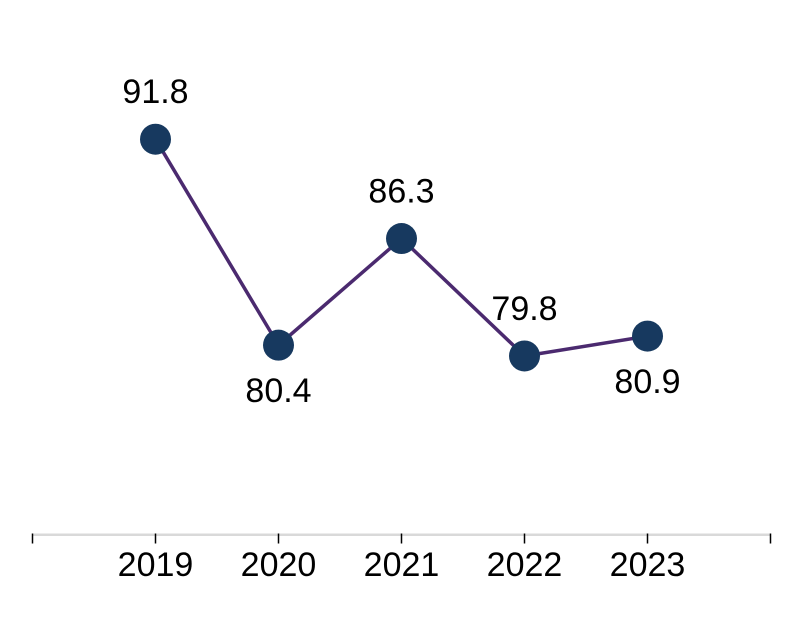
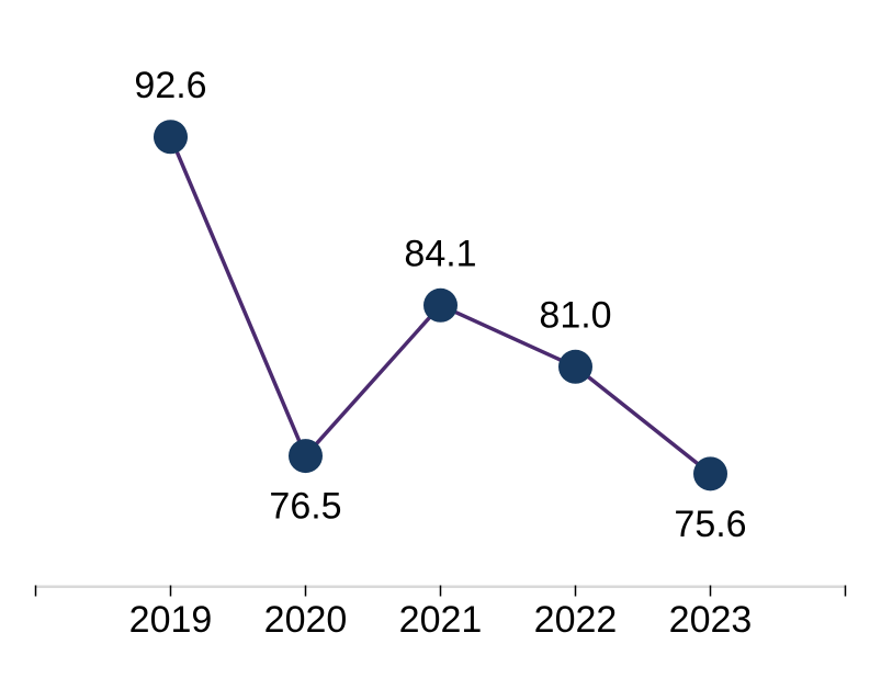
2019: 91.8 -> 92.6
2020: 80.4 -> 76.5
2021: 86.3 -> 84.1
2022: 79.8 -> 81.0
2023: 80.9 -> 75.6
